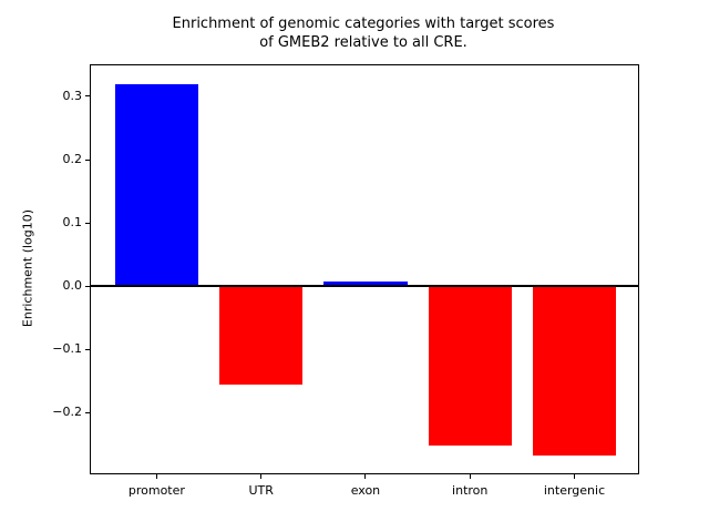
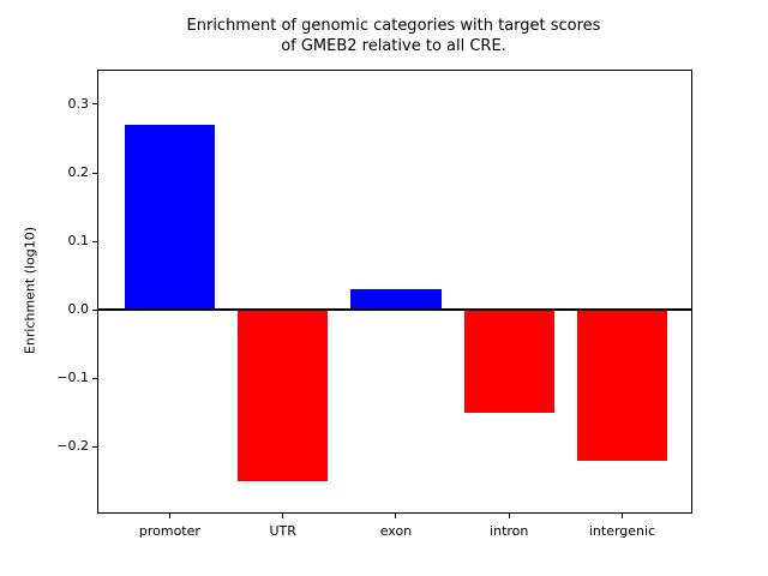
promoter: 0.32 -> 0.27
UTR: -0.16 -> -0.25
exon: 0.01 -> 0.03
intron: -0.25 -> -0.15
intergenic: -0.27 -> -0.22
